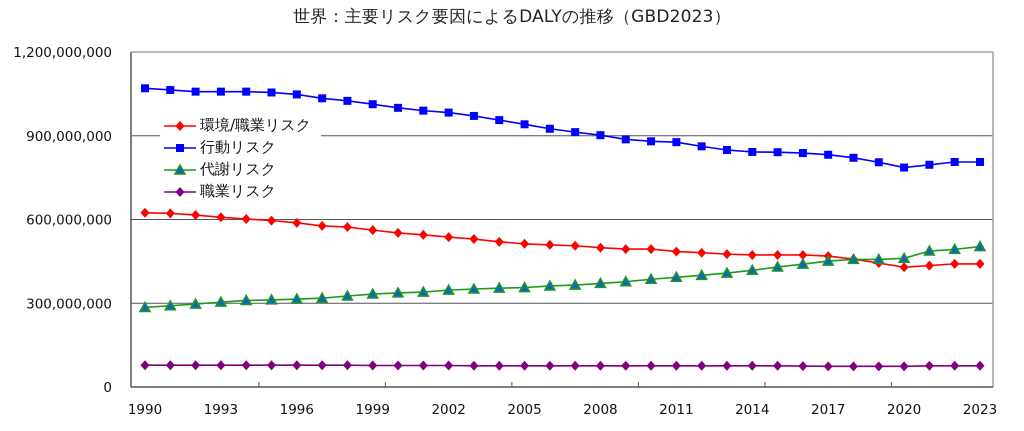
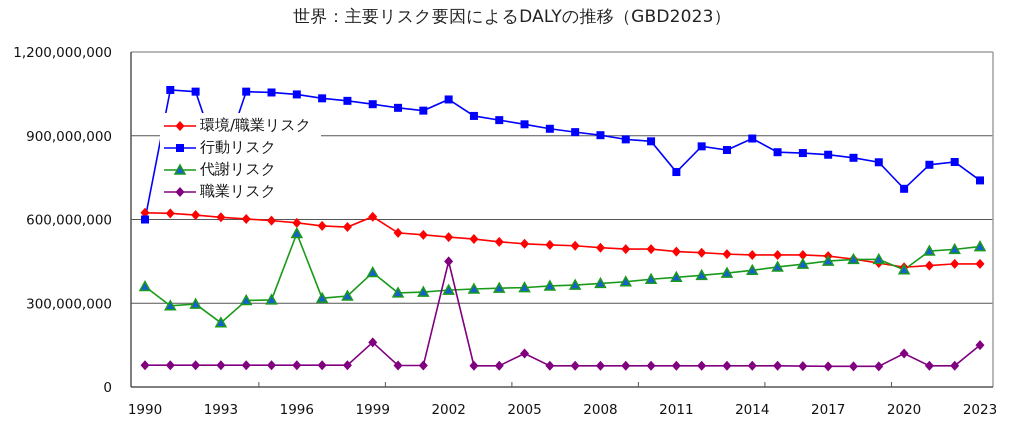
行動リスク/1990: 1070000000 -> 600000000
代謝リスク/1990: 280000000 -> 360000000
行動リスク/1993: 1060000000 -> 790000000
代謝リスク/1993: 300000000 -> 230000000
代謝リスク/1996: 320000000 -> 550000000
環境/職業リスク/1999: 560000000 -> 610000000
代謝リスク/1999: 330000000 -> 410000000
職業リスク/1999: 80000000 -> 160000000
行動リスク/2002: 980000000 -> 1030000000
職業リスク/2002: 80000000 -> 450000000
職業リスク/2005: 80000000 -> 120000000
行動リスク/2011: 880000000 -> 770000000
行動リスク/2014: 840000000 -> 890000000
行動リスク/2020: 790000000 -> 710000000
代謝リスク/2020: 460000000 -> 420000000
職業リスク/2020: 70000000 -> 120000000
行動リスク/2023: 810000000 -> 740000000
職業リスク/2023: 80000000 -> 150000000
